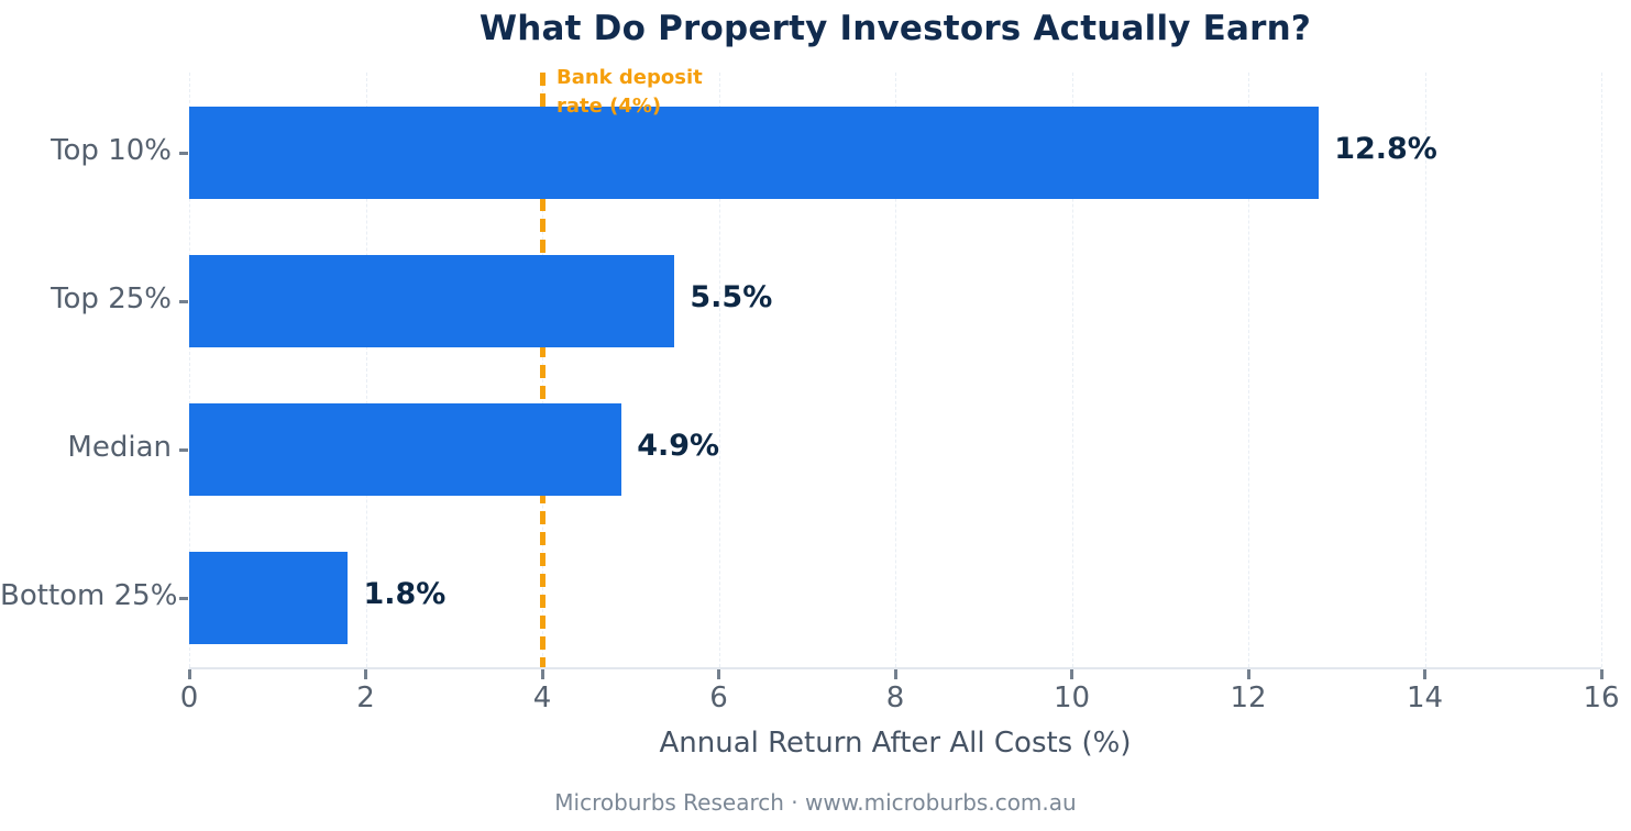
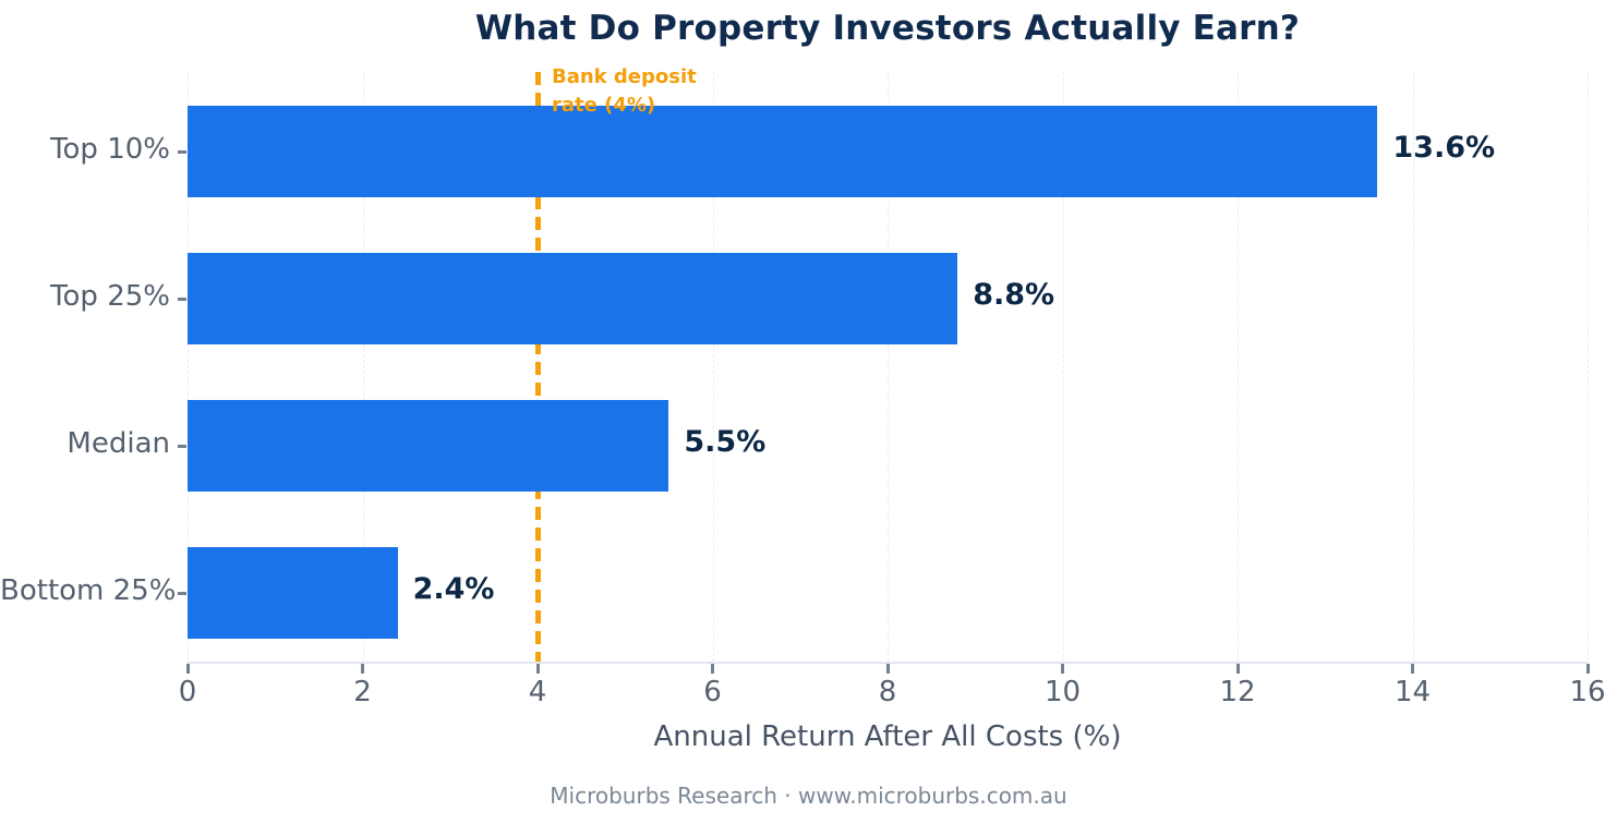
Top 10%: 12.8% -> 13.6%
Top 25%: 5.5% -> 8.8%
Median: 4.9% -> 5.5%
Bottom 25%: 1.8% -> 2.4%
